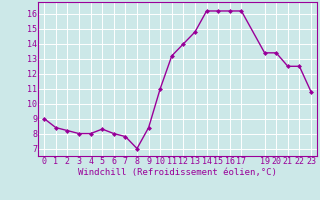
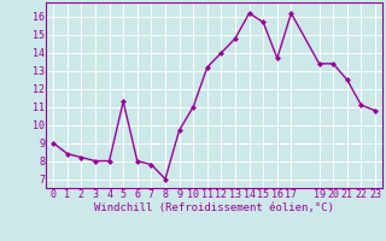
5: 8.3 -> 11.3
9: 8.4 -> 9.7
15: 16.2 -> 15.7
16: 16.2 -> 13.7
22: 12.5 -> 11.1
